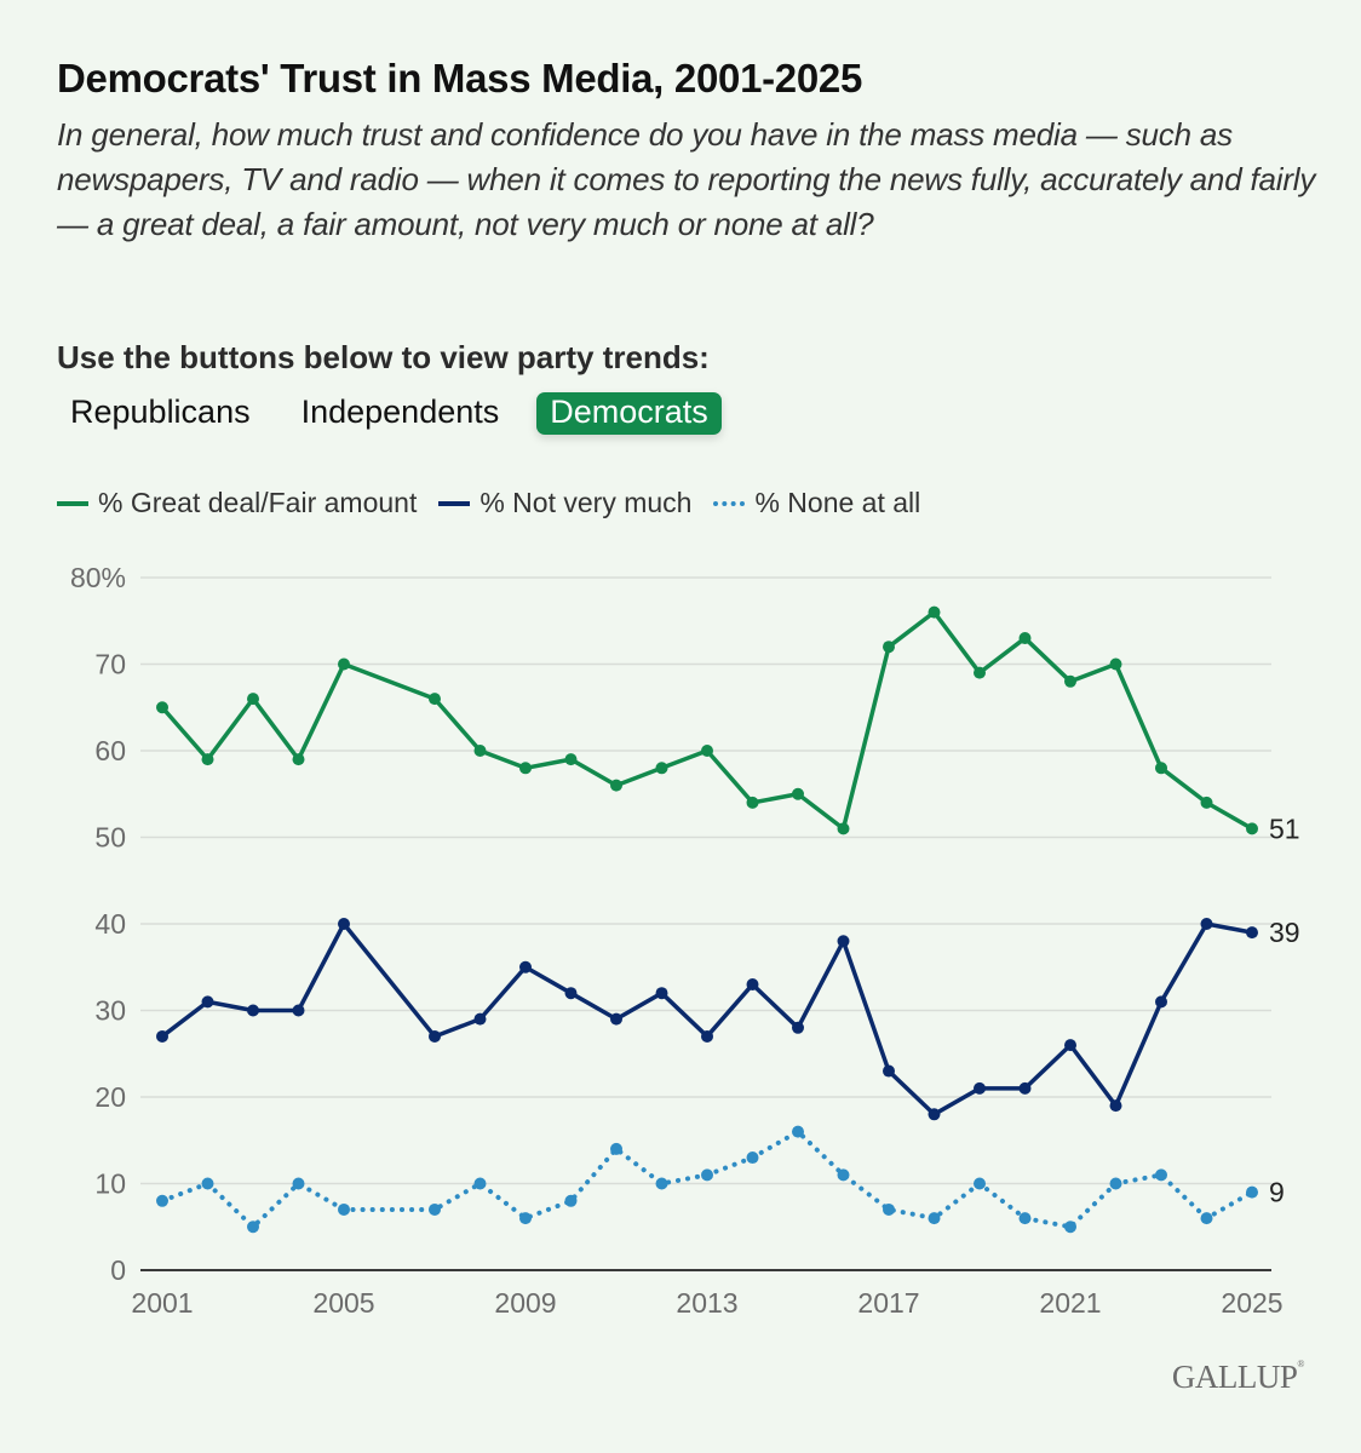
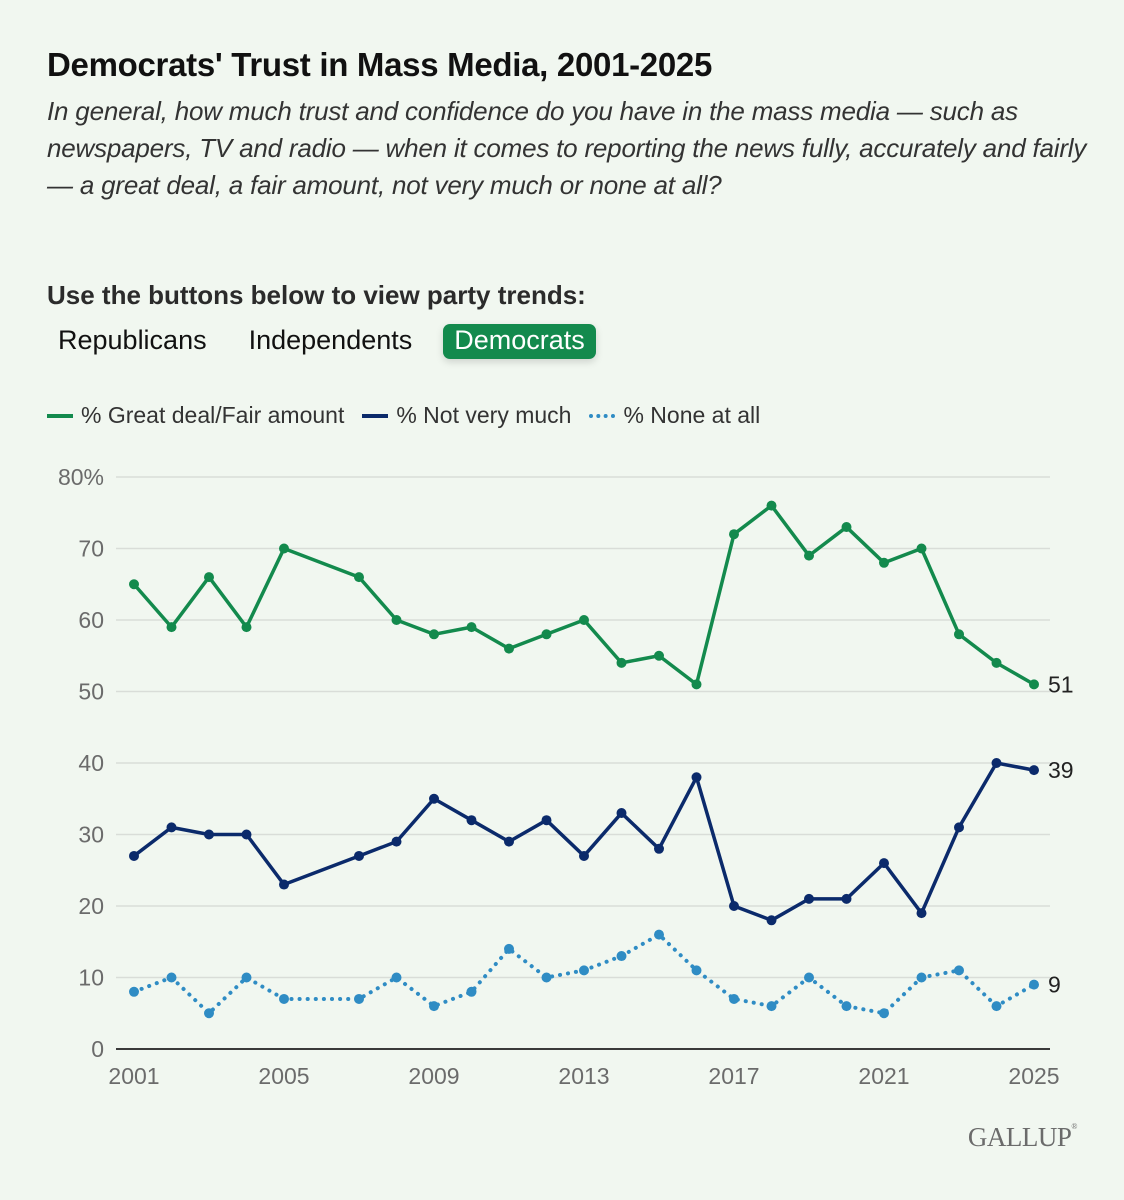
% Not very much/2005: 40% -> 23%
% Not very much/2017: 23% -> 20%
